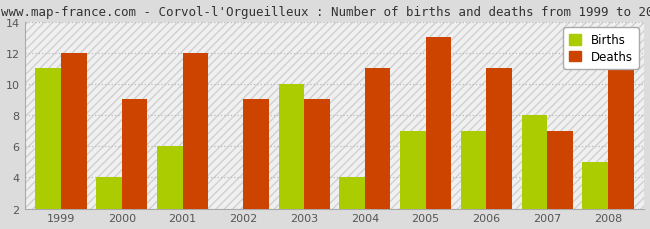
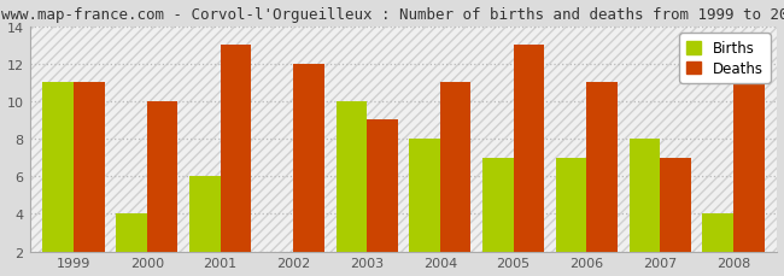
Deaths/1999: 12 -> 11
Deaths/2000: 9 -> 10
Deaths/2001: 12 -> 13
Deaths/2002: 9 -> 12
Births/2004: 4 -> 8
Births/2008: 5 -> 4
